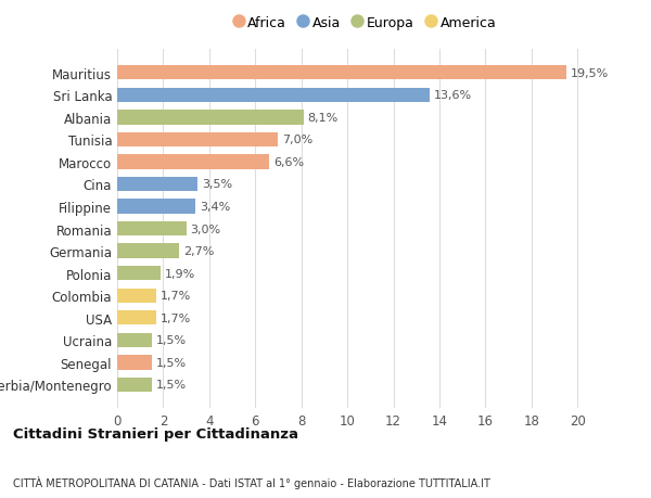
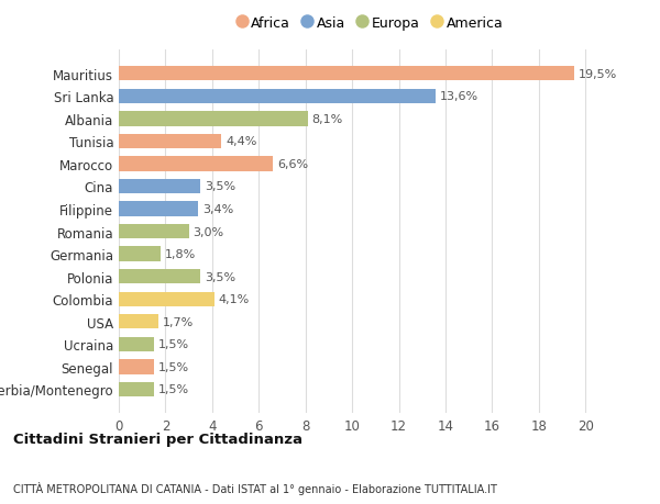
Tunisia: 7,0% -> 4,4%
Germania: 2,7% -> 1,8%
Polonia: 1,9% -> 3,5%
Colombia: 1,7% -> 4,1%
